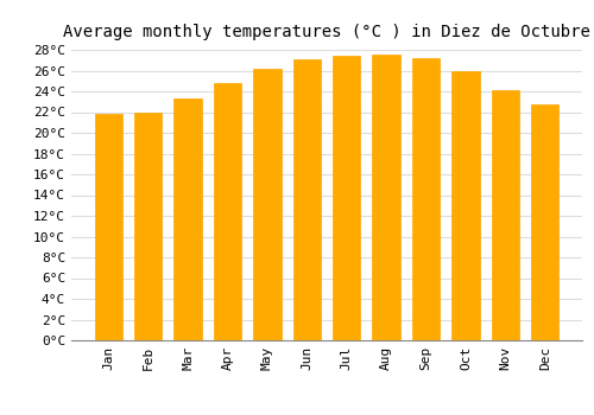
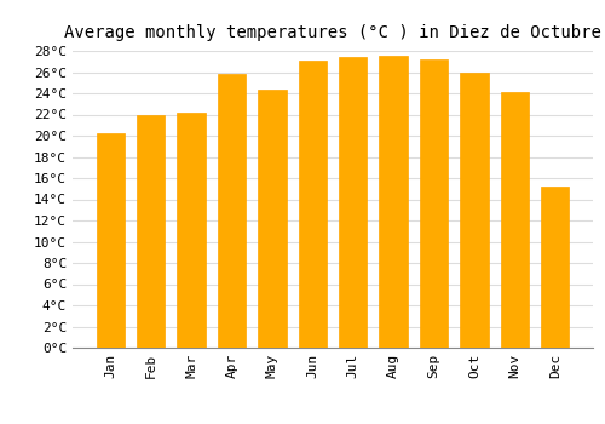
Jan: 21.8°C -> 20.2°C
Mar: 23.3°C -> 22.2°C
Apr: 24.8°C -> 25.8°C
May: 26.2°C -> 24.4°C
Dec: 22.7°C -> 15.2°C
